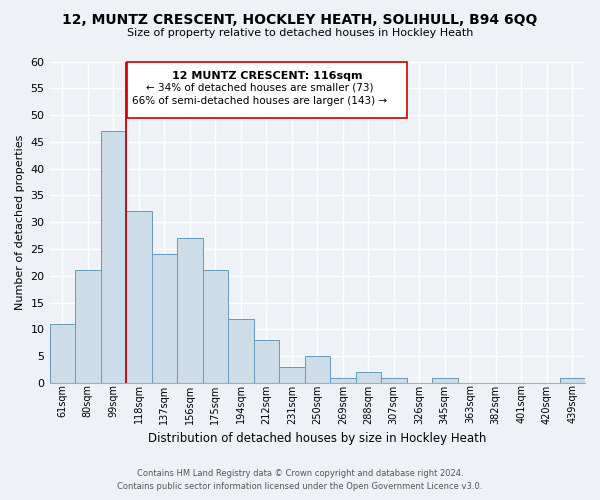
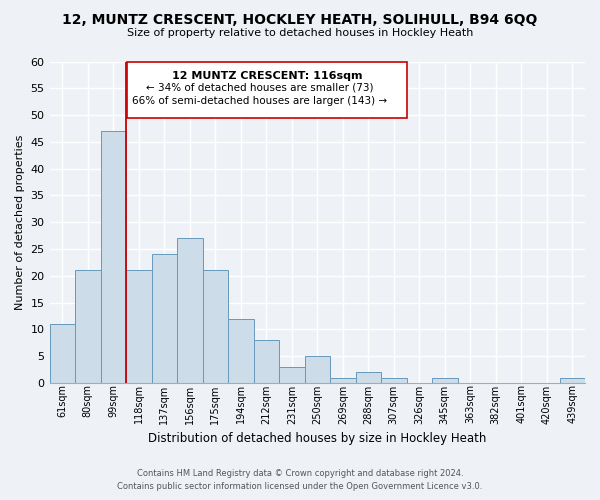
118sqm: 32 -> 21
